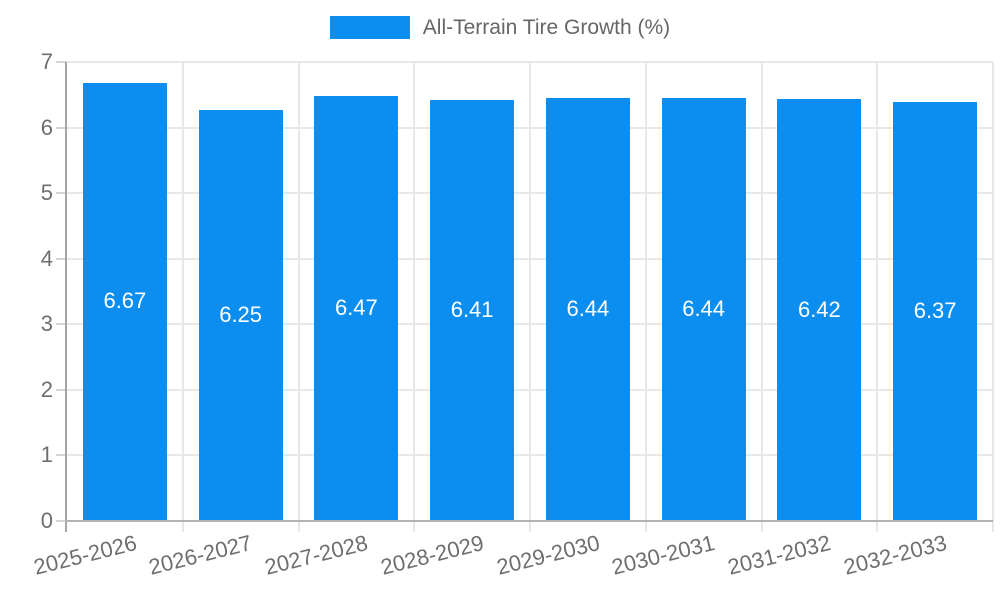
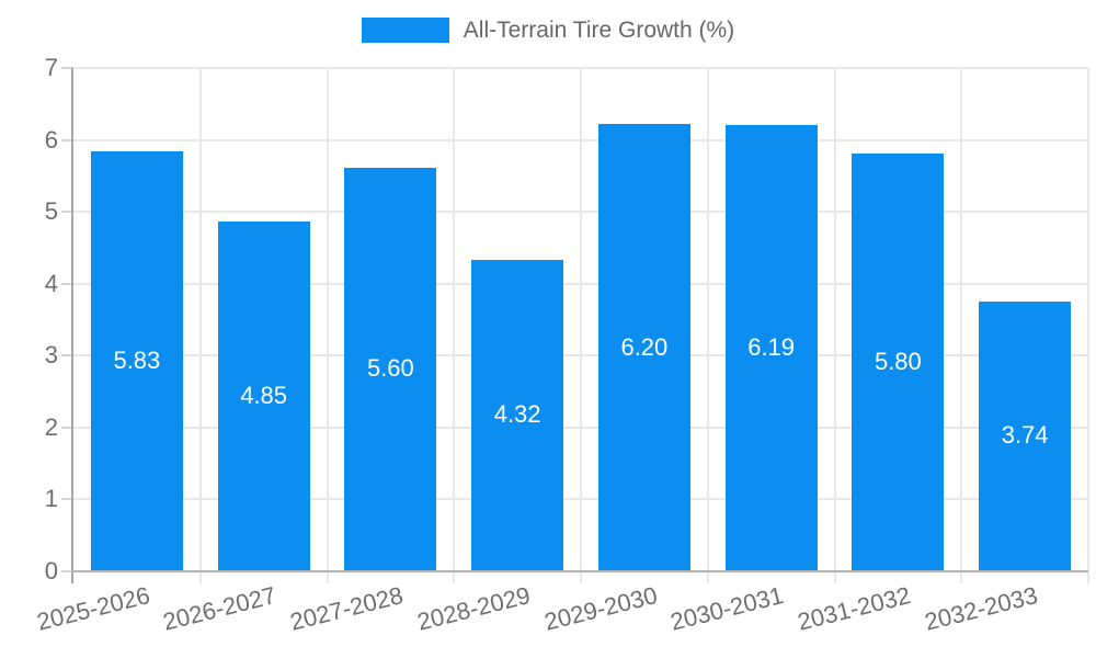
2025-2026: 6.67 -> 5.83
2026-2027: 6.25 -> 4.85
2027-2028: 6.47 -> 5.60
2028-2029: 6.41 -> 4.32
2029-2030: 6.44 -> 6.20
2030-2031: 6.44 -> 6.19
2031-2032: 6.42 -> 5.80
2032-2033: 6.37 -> 3.74
